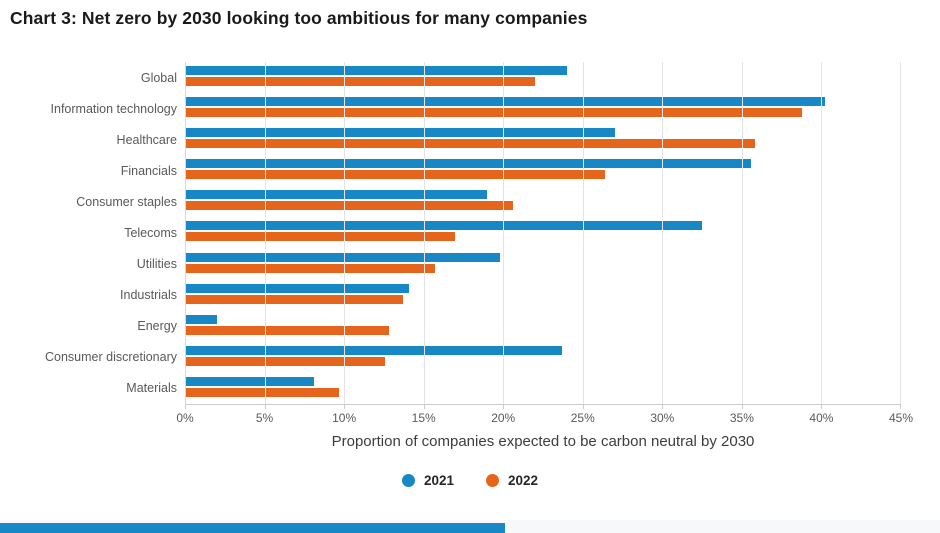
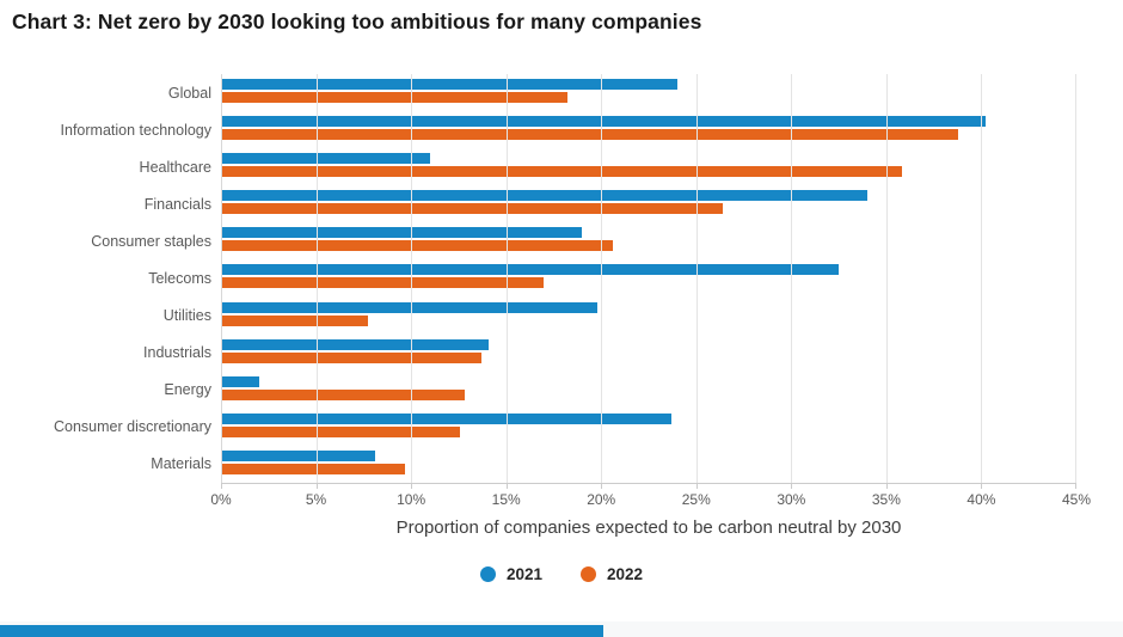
2022/Global: 22.0% -> 18.2%
2021/Healthcare: 27.0% -> 11.0%
2021/Financials: 35.6% -> 34.0%
2022/Utilities: 15.7% -> 7.7%
